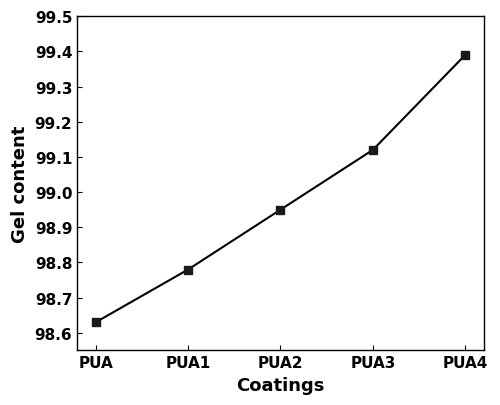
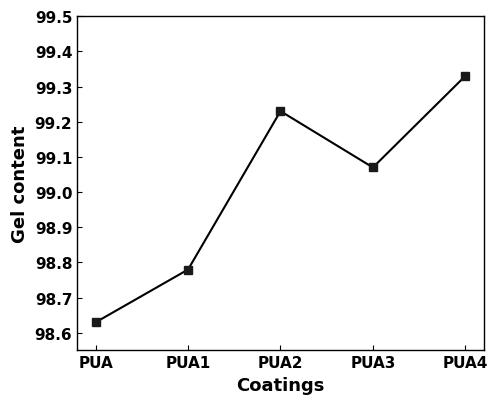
PUA2: 98.95 -> 99.23
PUA3: 99.12 -> 99.07
PUA4: 99.39 -> 99.33
